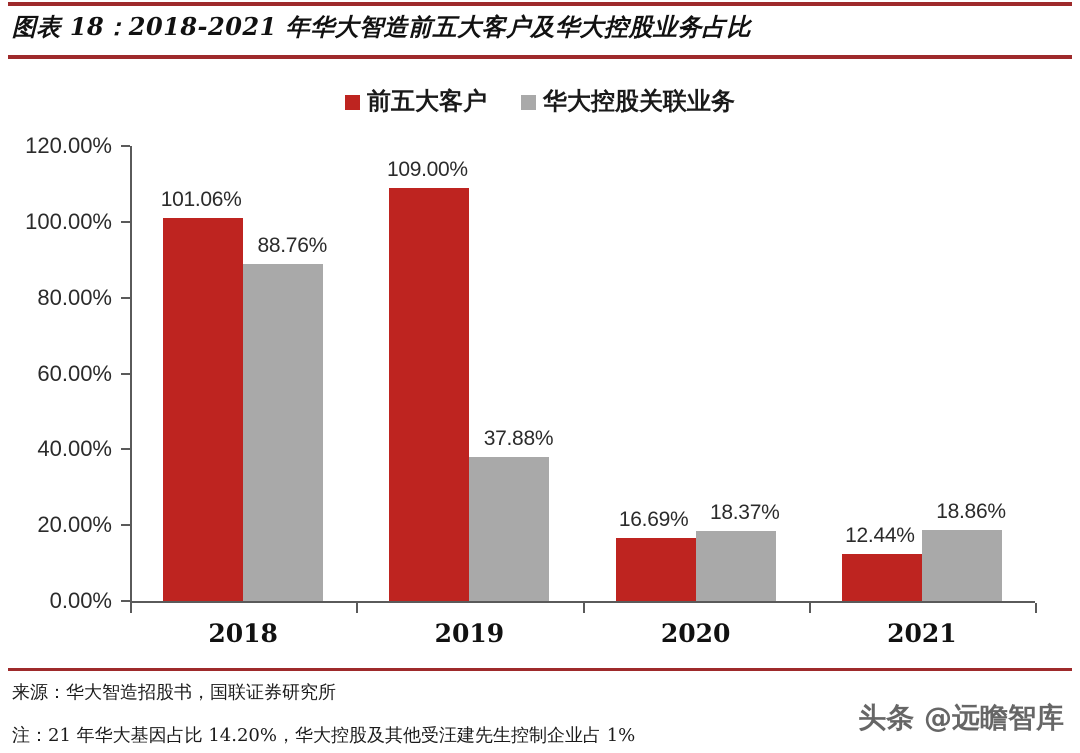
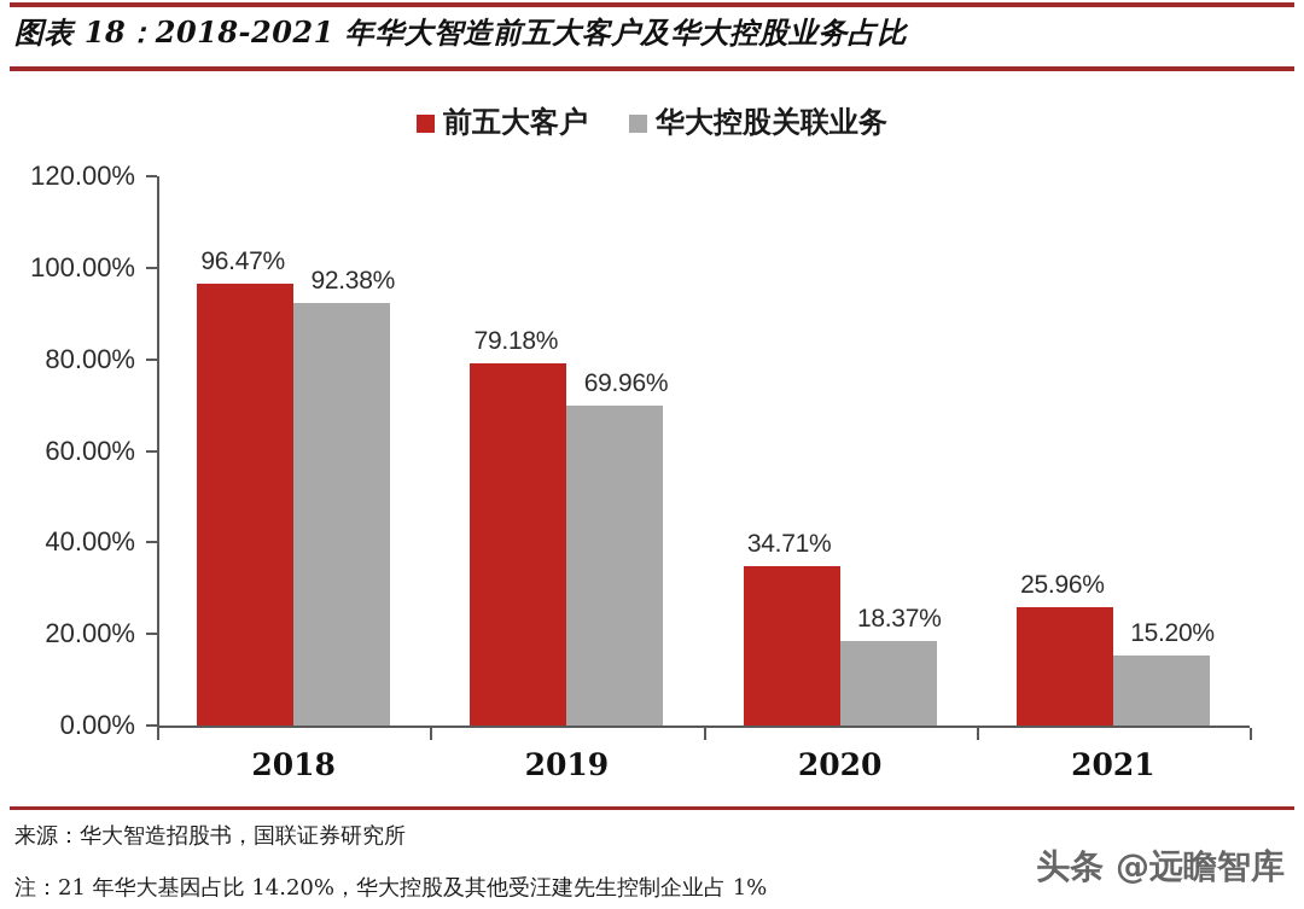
前五大客户/2018: 101.06% -> 96.47%
华大控股关联业务/2018: 88.76% -> 92.38%
前五大客户/2019: 109.00% -> 79.18%
华大控股关联业务/2019: 37.88% -> 69.96%
前五大客户/2020: 16.69% -> 34.71%
前五大客户/2021: 12.44% -> 25.96%
华大控股关联业务/2021: 18.86% -> 15.20%
